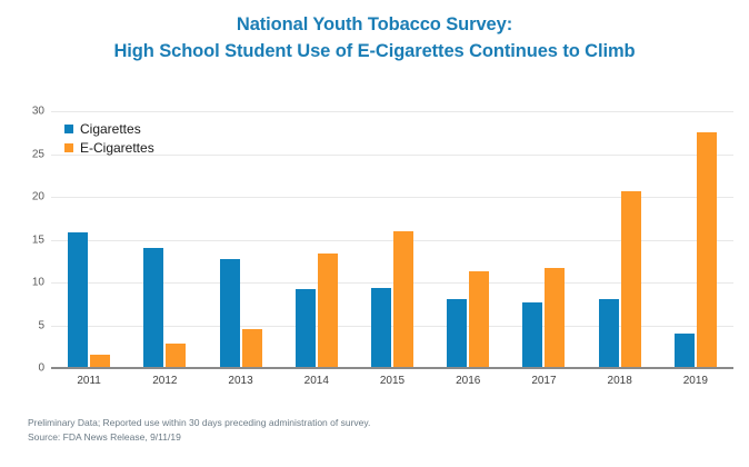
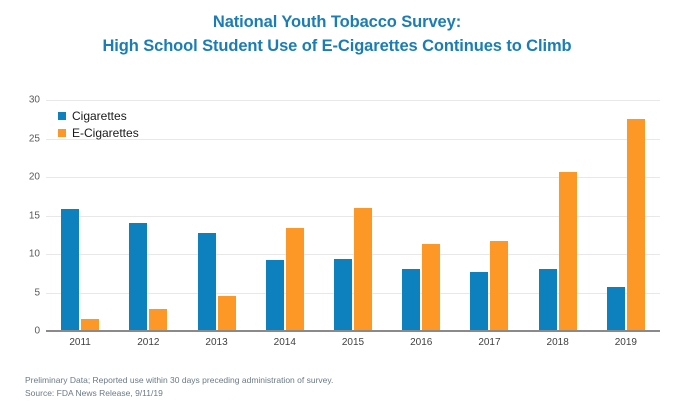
Cigarettes/2019: 4 -> 6
